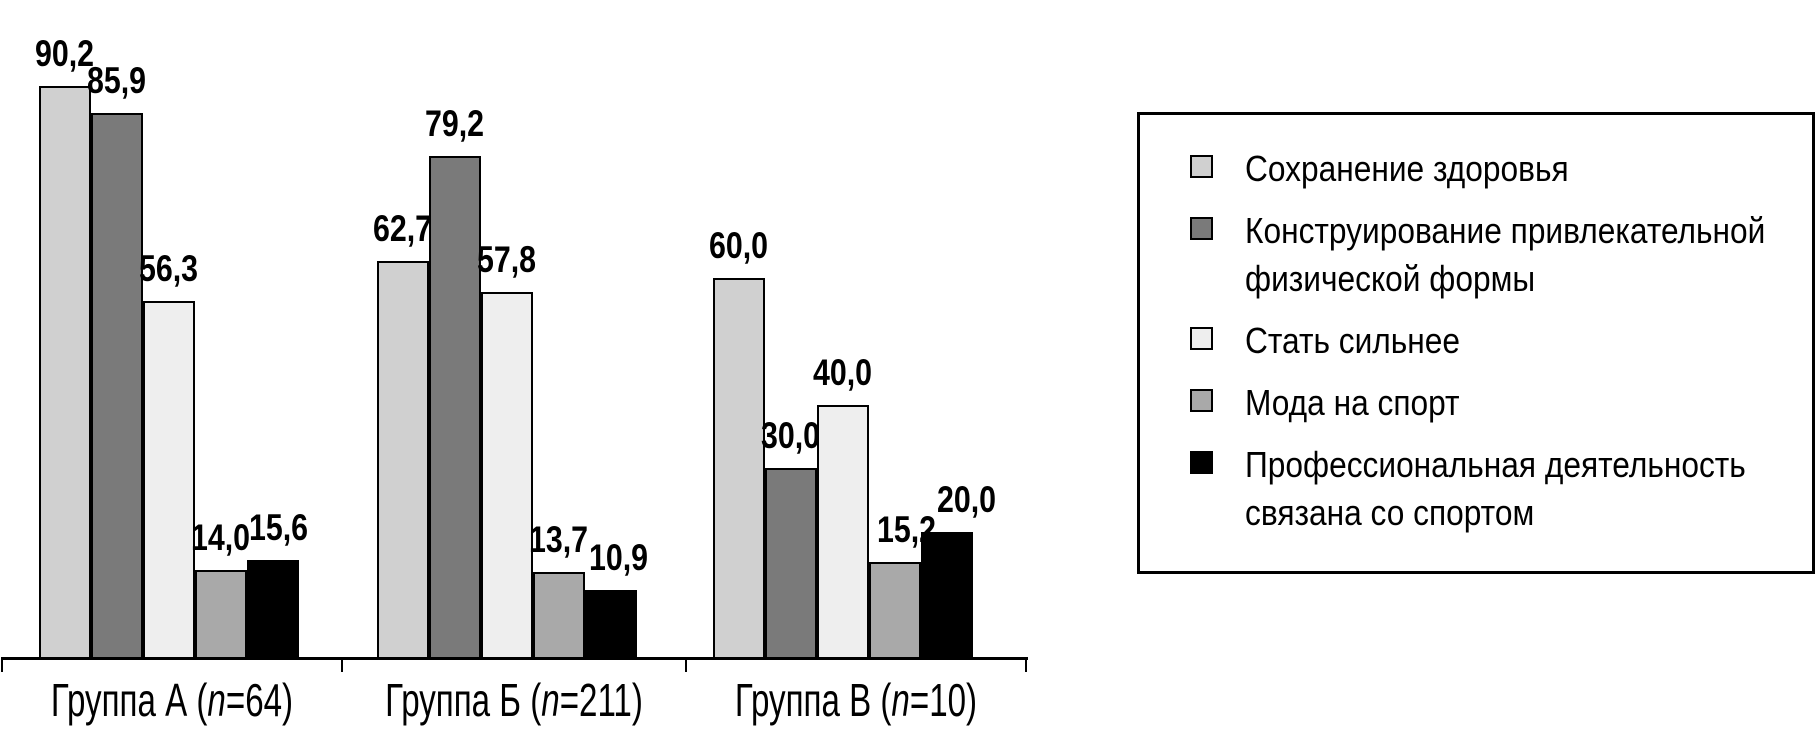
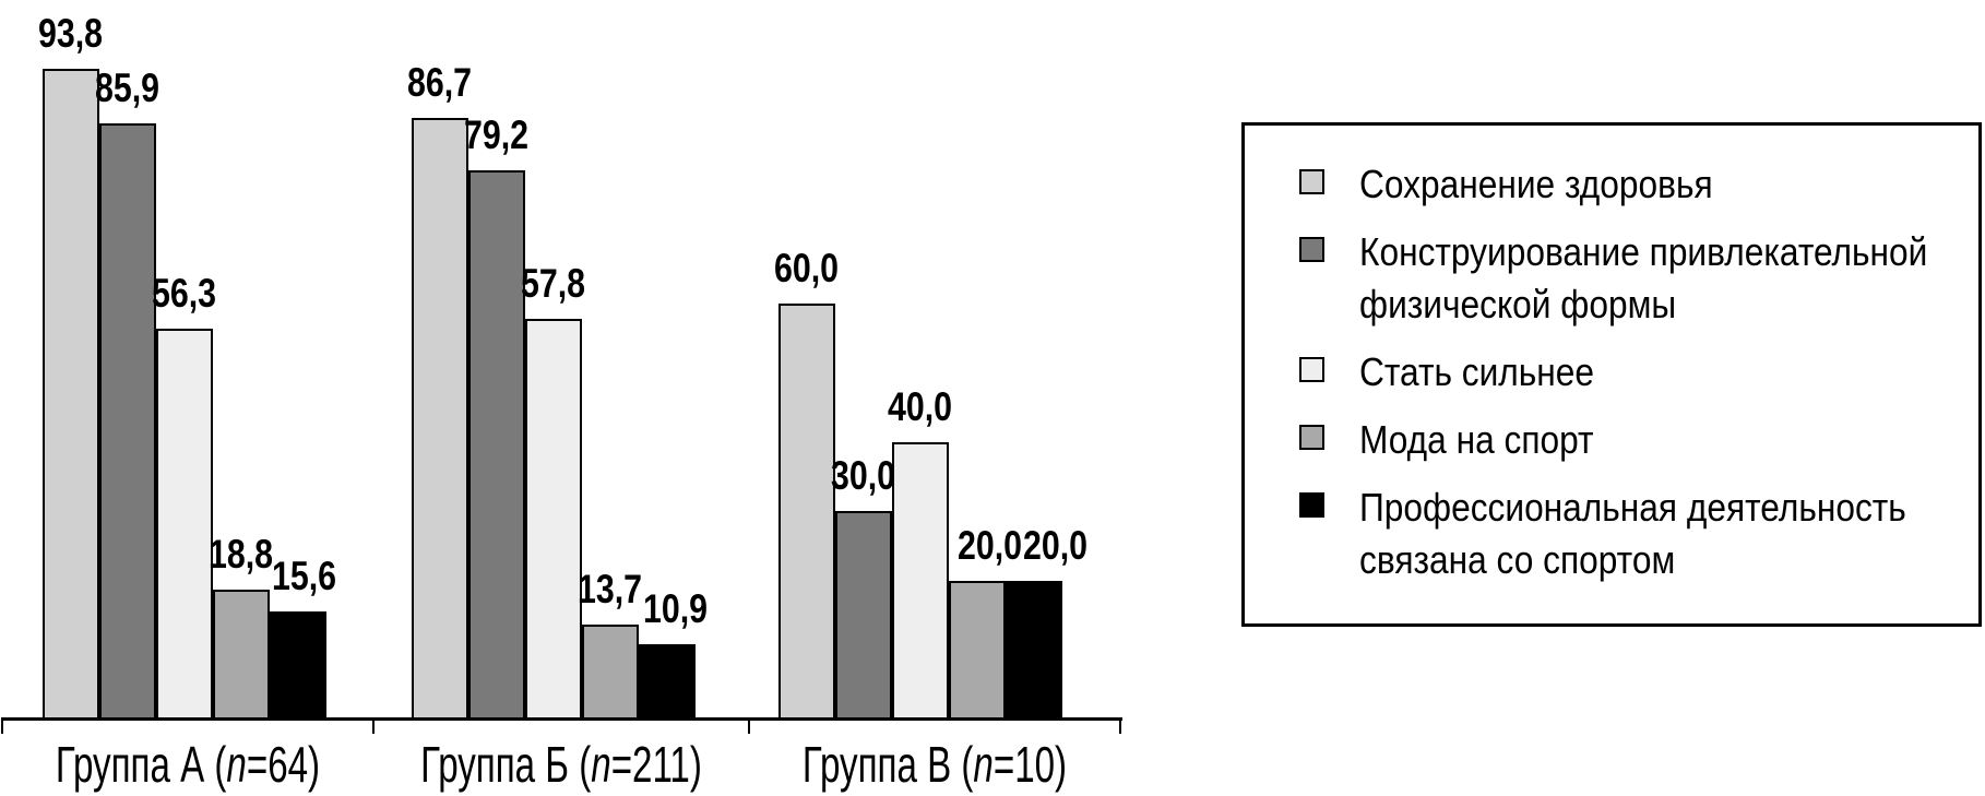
Сохранение здоровья/Группа А (n=64): 90,2 -> 93,8
Мода на спорт/Группа А (n=64): 14,0 -> 18,8
Сохранение здоровья/Группа Б (n=211): 62,7 -> 86,7
Мода на спорт/Группа В (n=10): 15,2 -> 20,0
